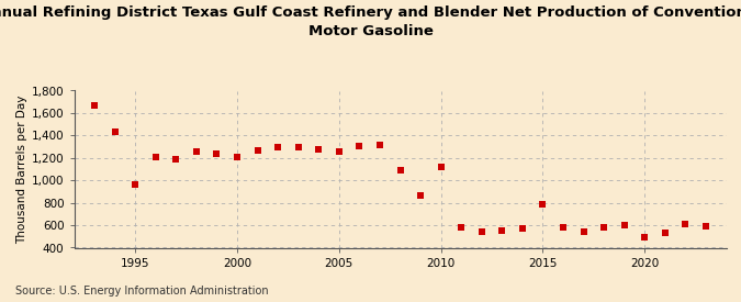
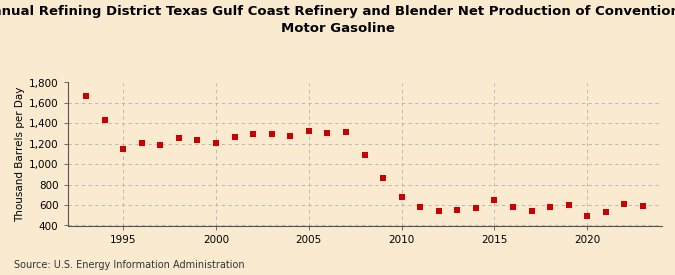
1995: 960 -> 1,140
2005: 1,260 -> 1,330
2010: 1,120 -> 680
2015: 790 -> 640
